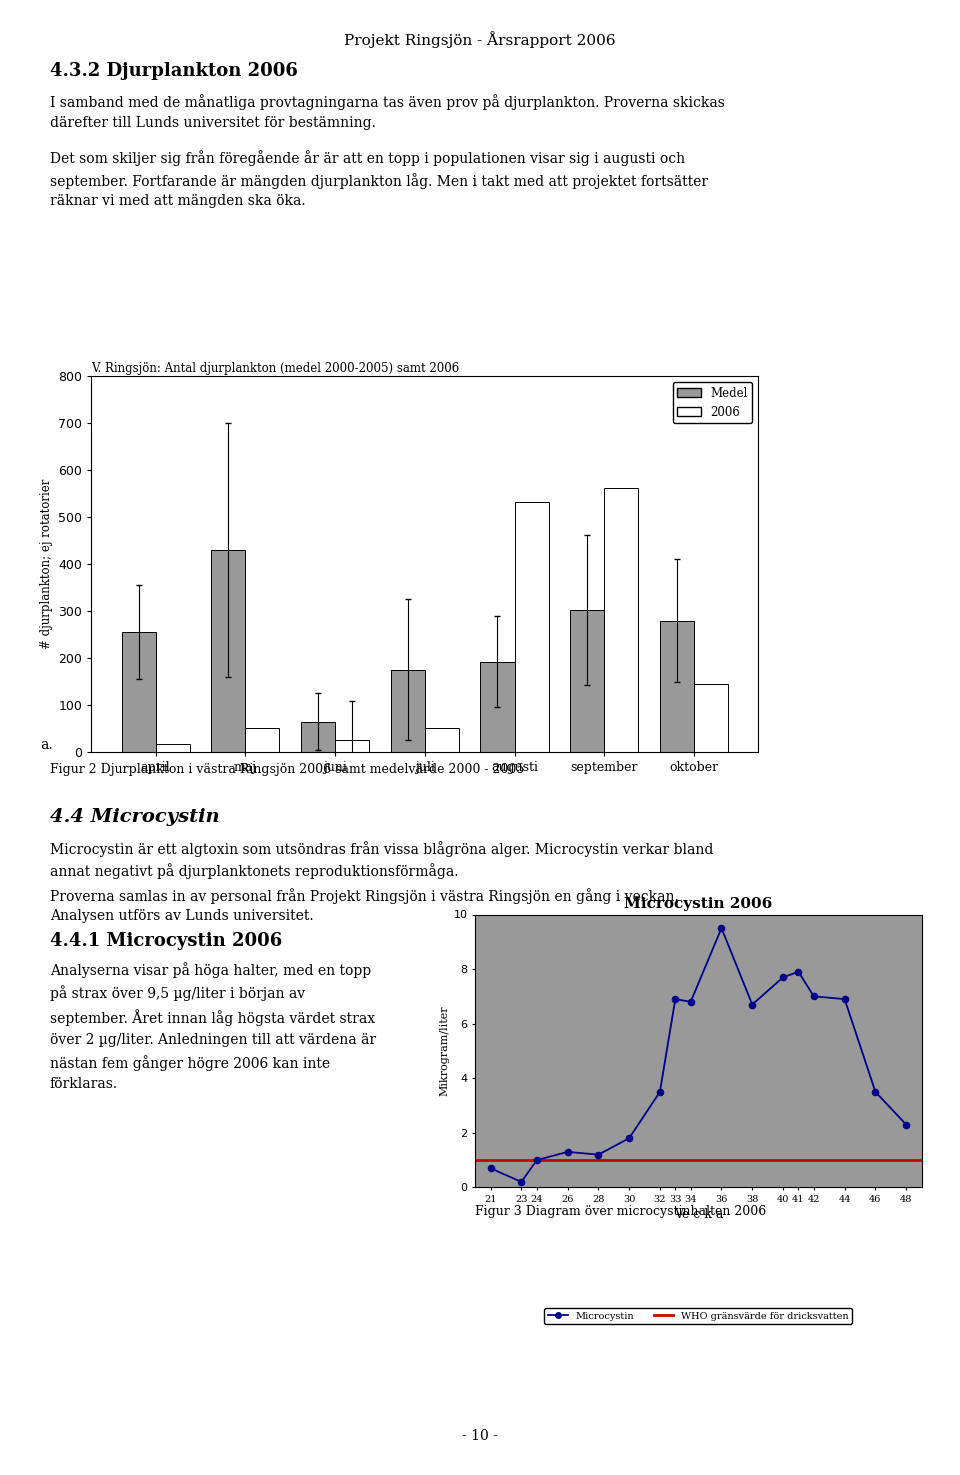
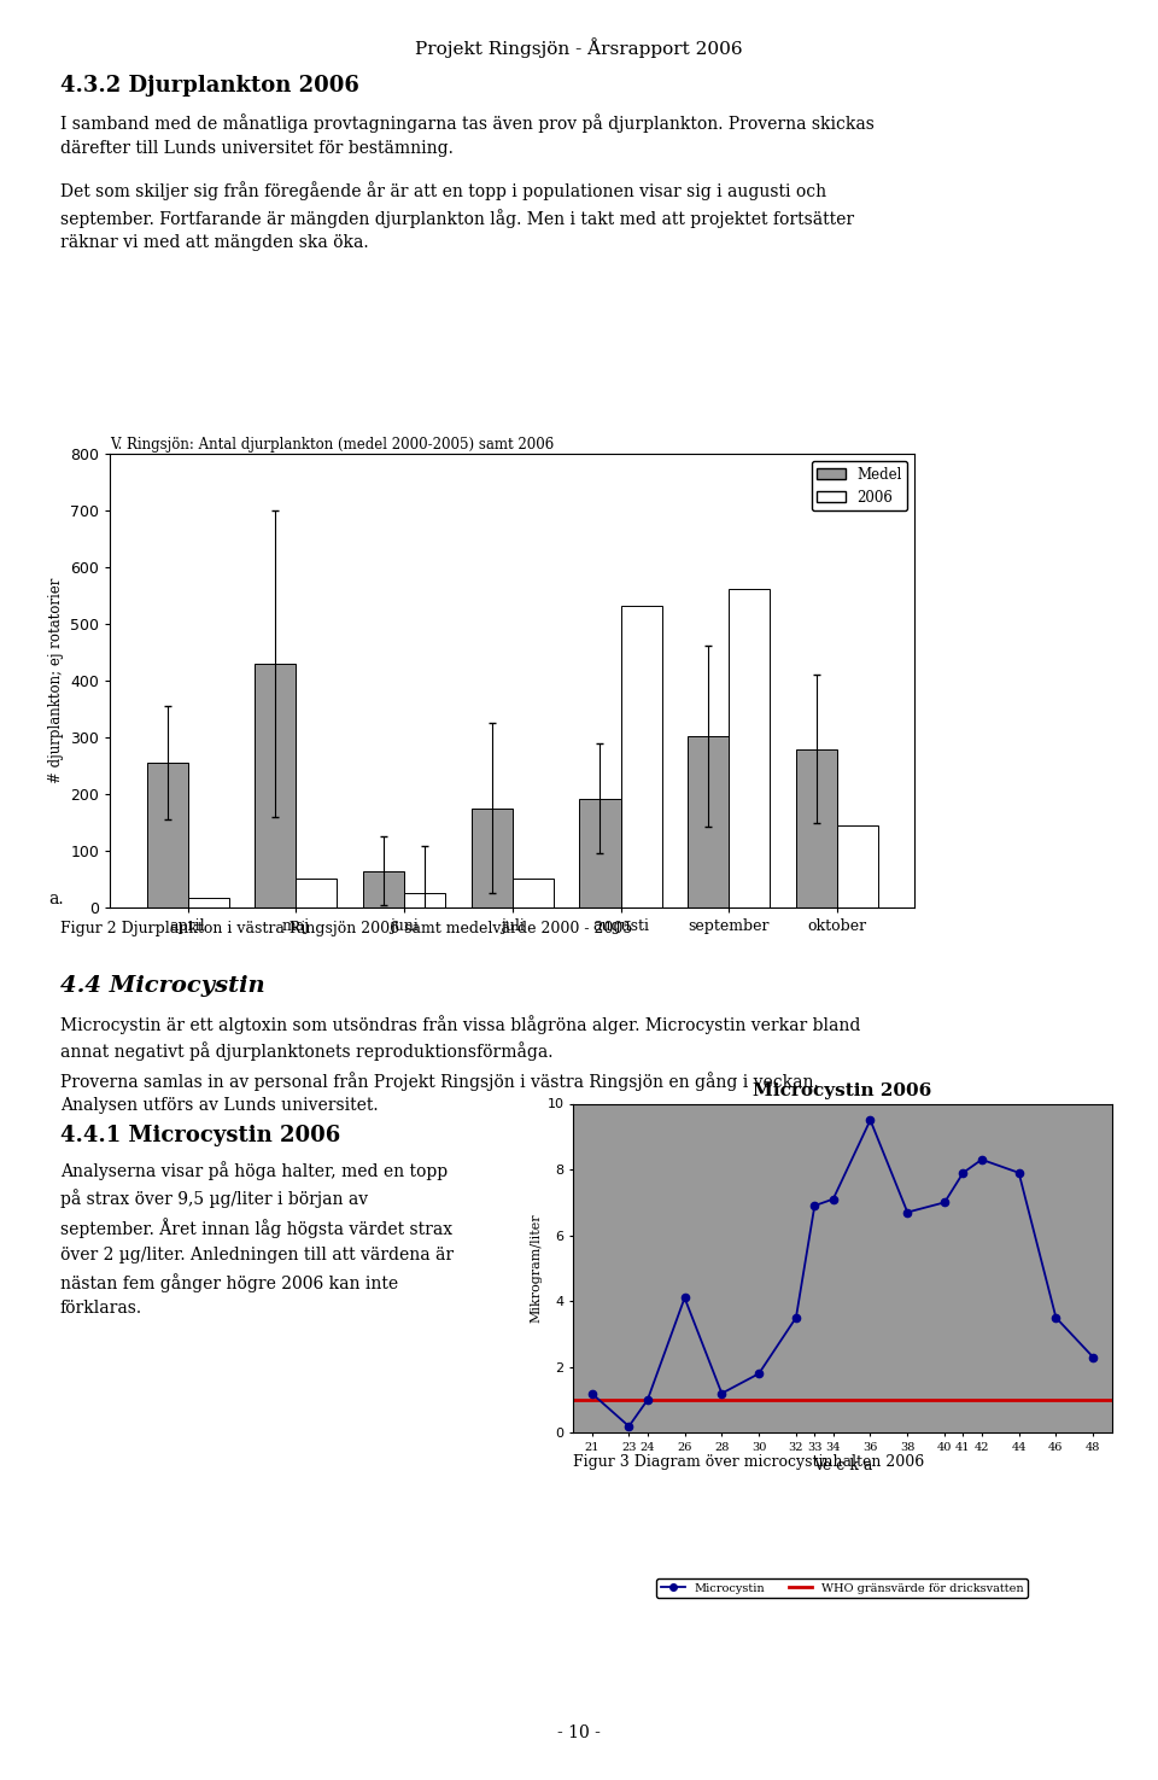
21: 0.7 -> 1.2
26: 1.3 -> 4.1
34: 6.8 -> 7.1
40: 7.7 -> 7.0
42: 7.0 -> 8.3
44: 6.9 -> 7.9
